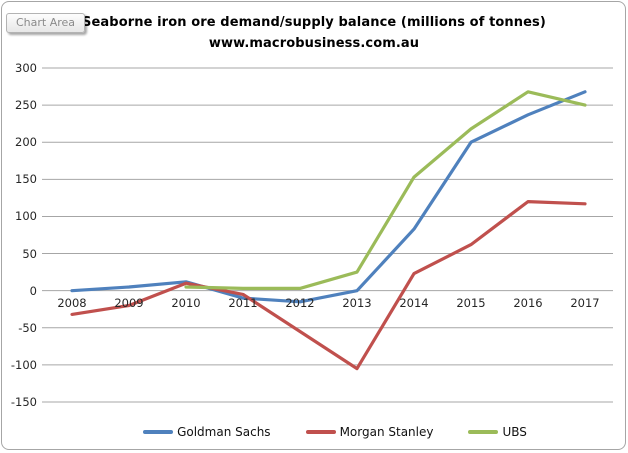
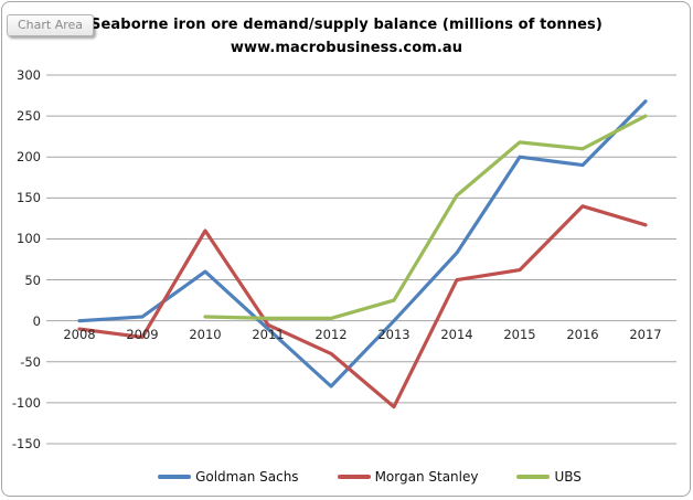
Morgan Stanley/2008: -30 -> -10
Goldman Sachs/2010: 10 -> 60
Morgan Stanley/2010: 10 -> 110
Goldman Sachs/2012: -20 -> -80
Morgan Stanley/2012: -60 -> -40
Morgan Stanley/2014: 20 -> 50
Goldman Sachs/2016: 240 -> 190
Morgan Stanley/2016: 120 -> 140
UBS/2016: 270 -> 210
